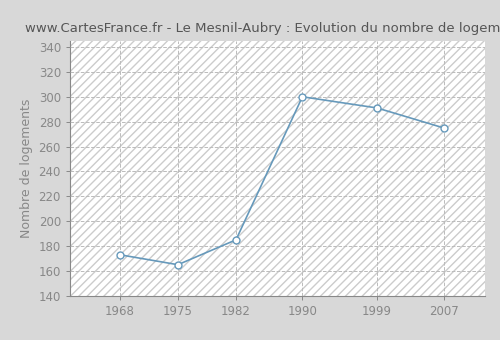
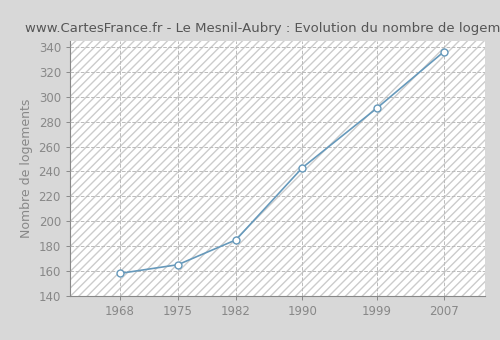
1968: 173 -> 158
1990: 300 -> 243
2007: 275 -> 336
